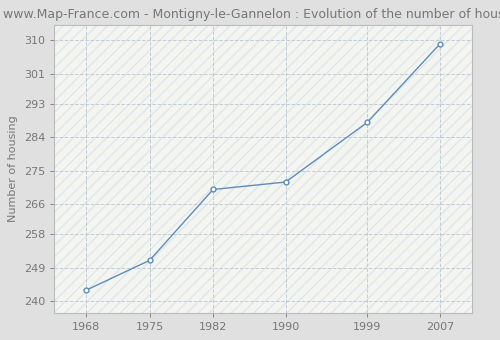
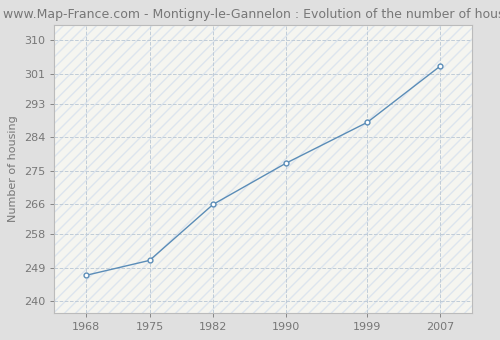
1968: 243 -> 247
1982: 270 -> 266
1990: 272 -> 277
2007: 309 -> 303
